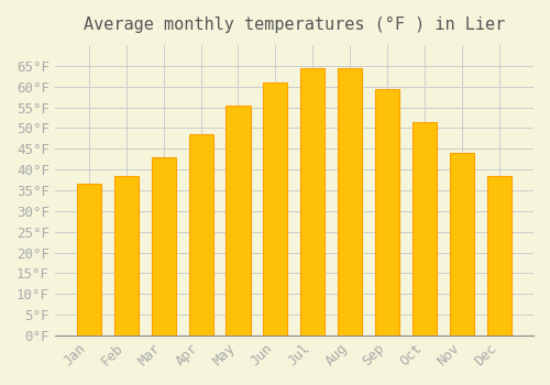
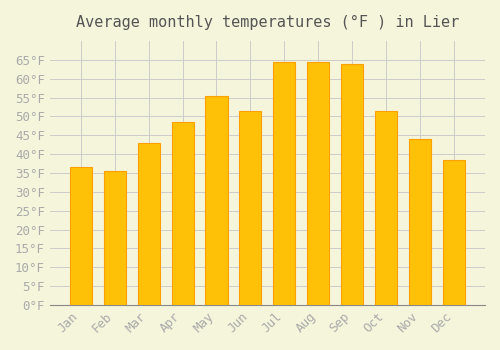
Feb: 38.5°F -> 35.5°F
Jun: 61.0°F -> 51.5°F
Sep: 59.5°F -> 64.0°F
